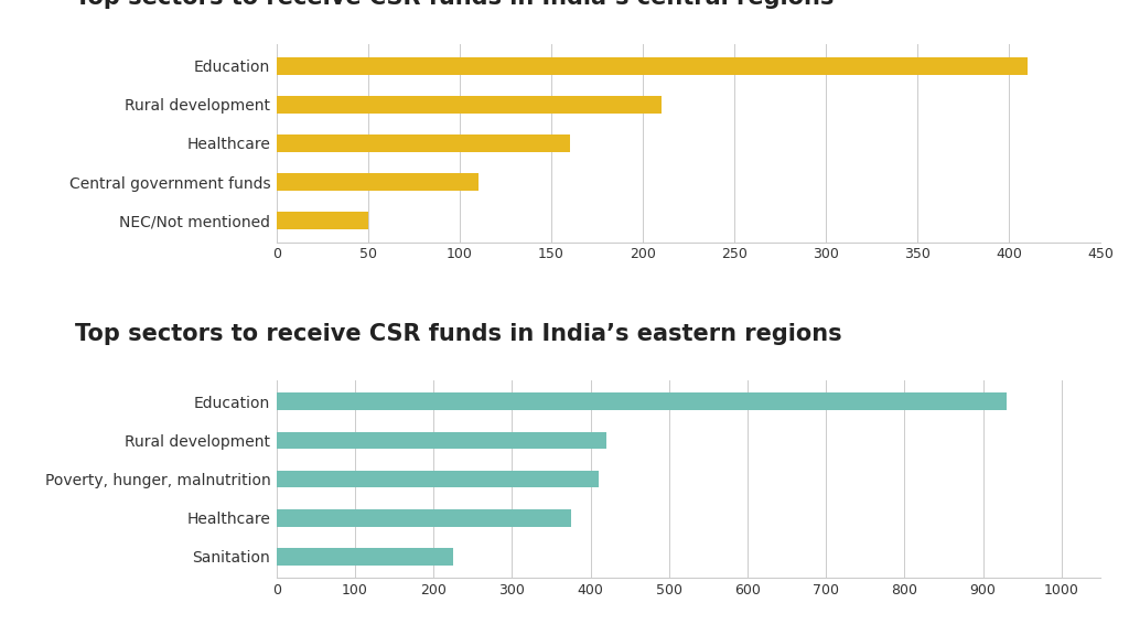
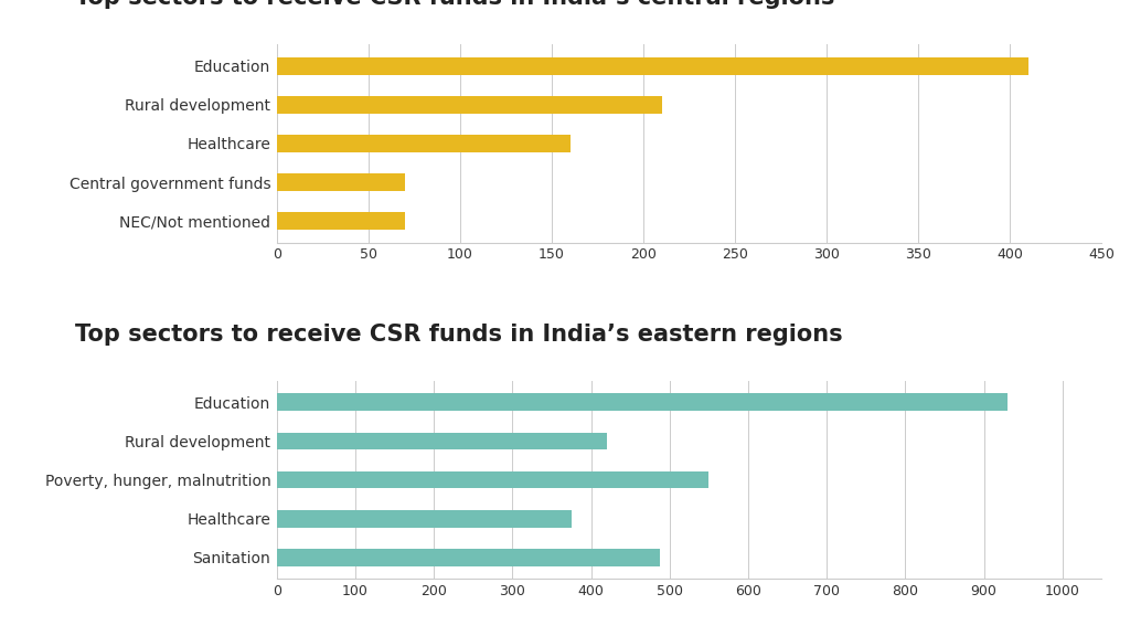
Central government funds: 110 -> 70
NEC/Not mentioned: 50 -> 70
Poverty, hunger, malnutrition: 410 -> 550
Sanitation: 225 -> 488
